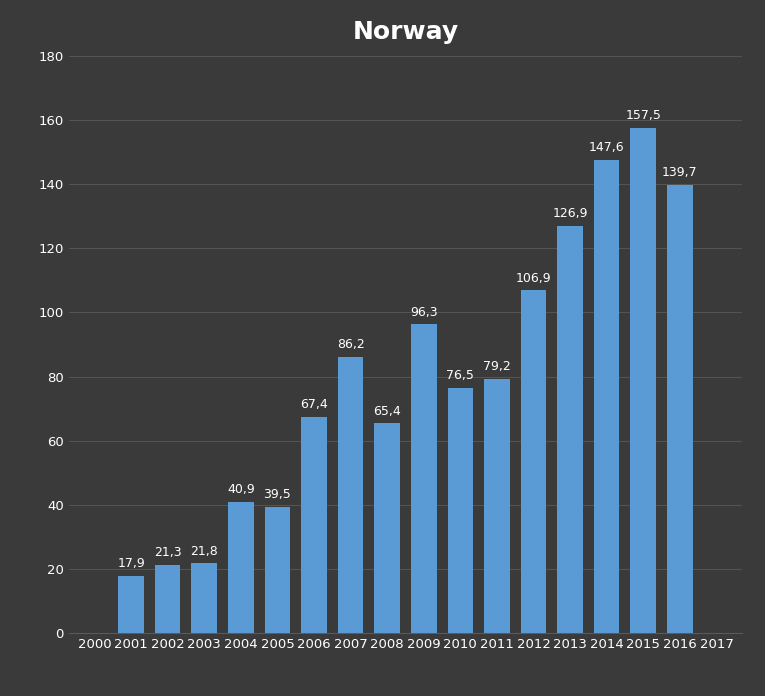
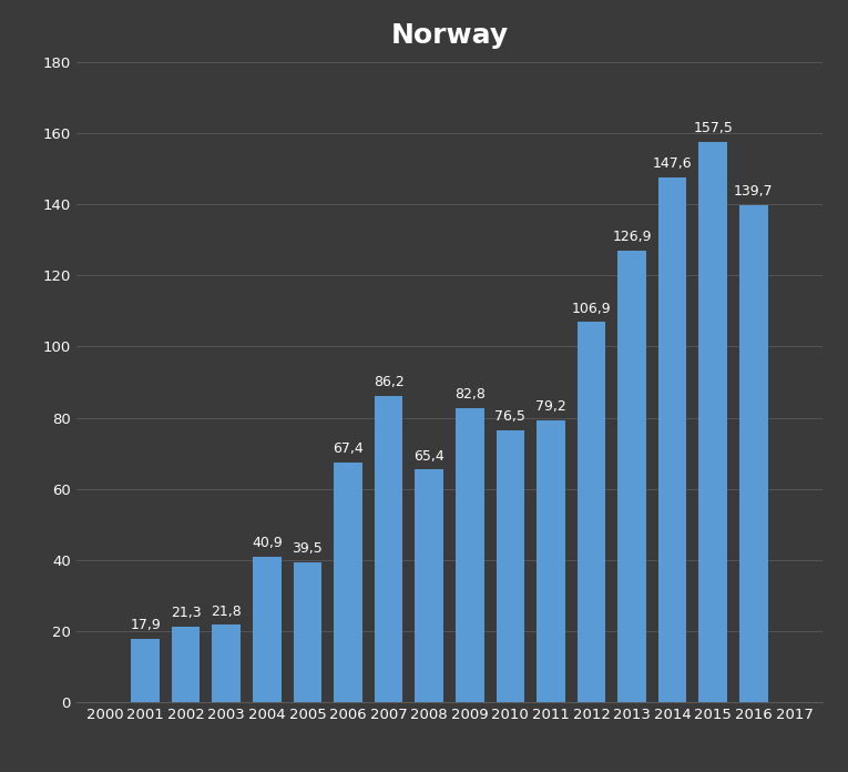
2009: 96,3 -> 82,8
